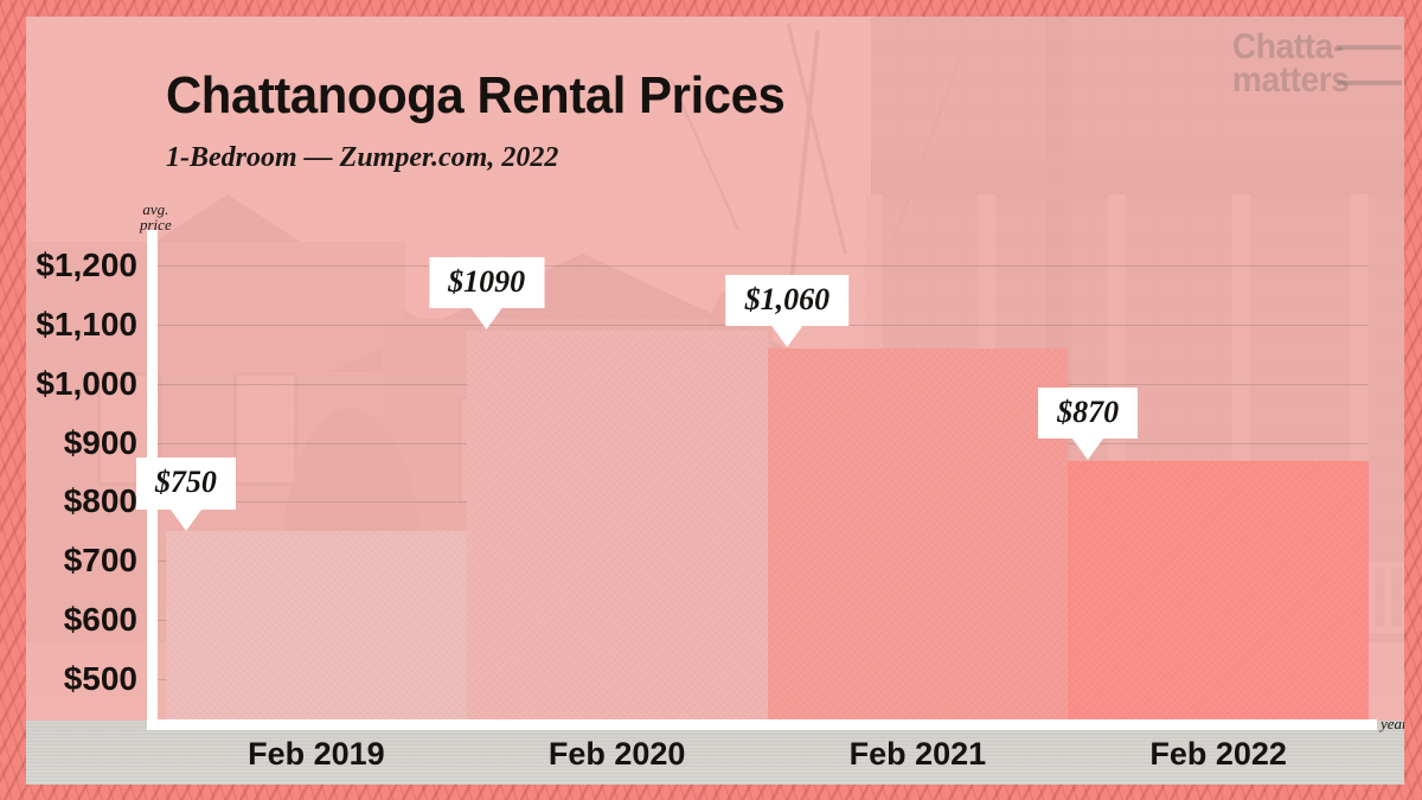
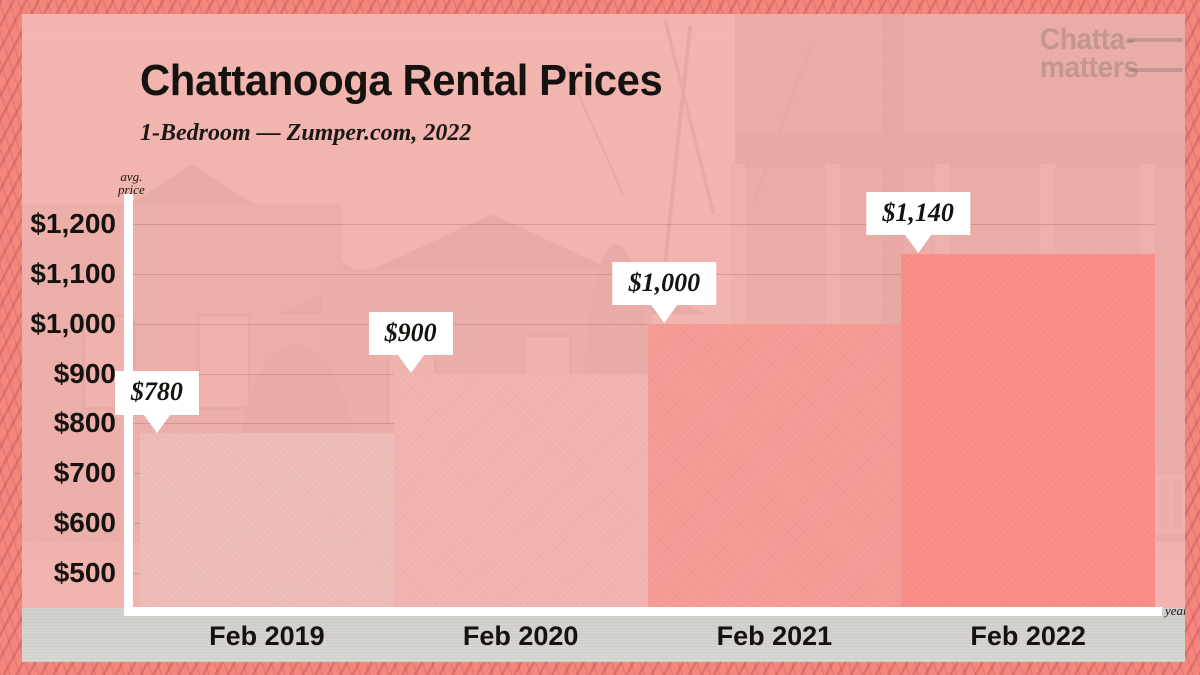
Feb 2019: $750 -> $780
Feb 2020: $1090 -> $900
Feb 2021: $1,060 -> $1,000
Feb 2022: $870 -> $1,140
